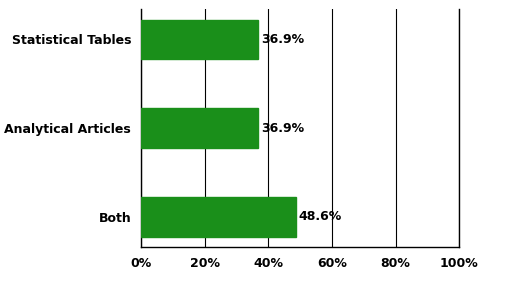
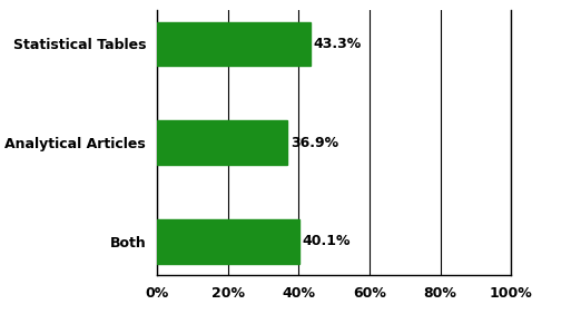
Statistical Tables: 36.9% -> 43.3%
Both: 48.6% -> 40.1%
